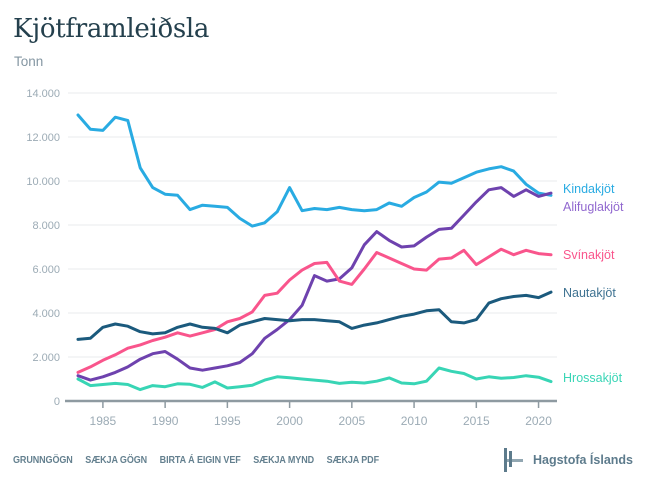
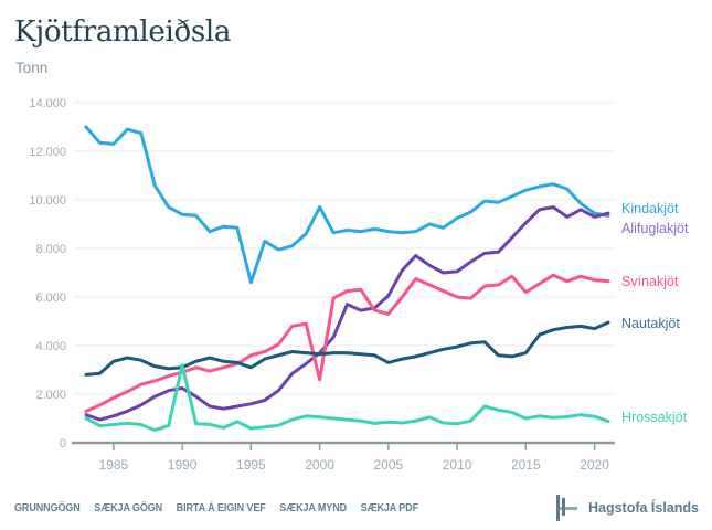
Hrossakjöt/1990: 600 -> 3200
Kindakjöt/1995: 8800 -> 6600
Svínakjöt/2000: 5500 -> 2600
